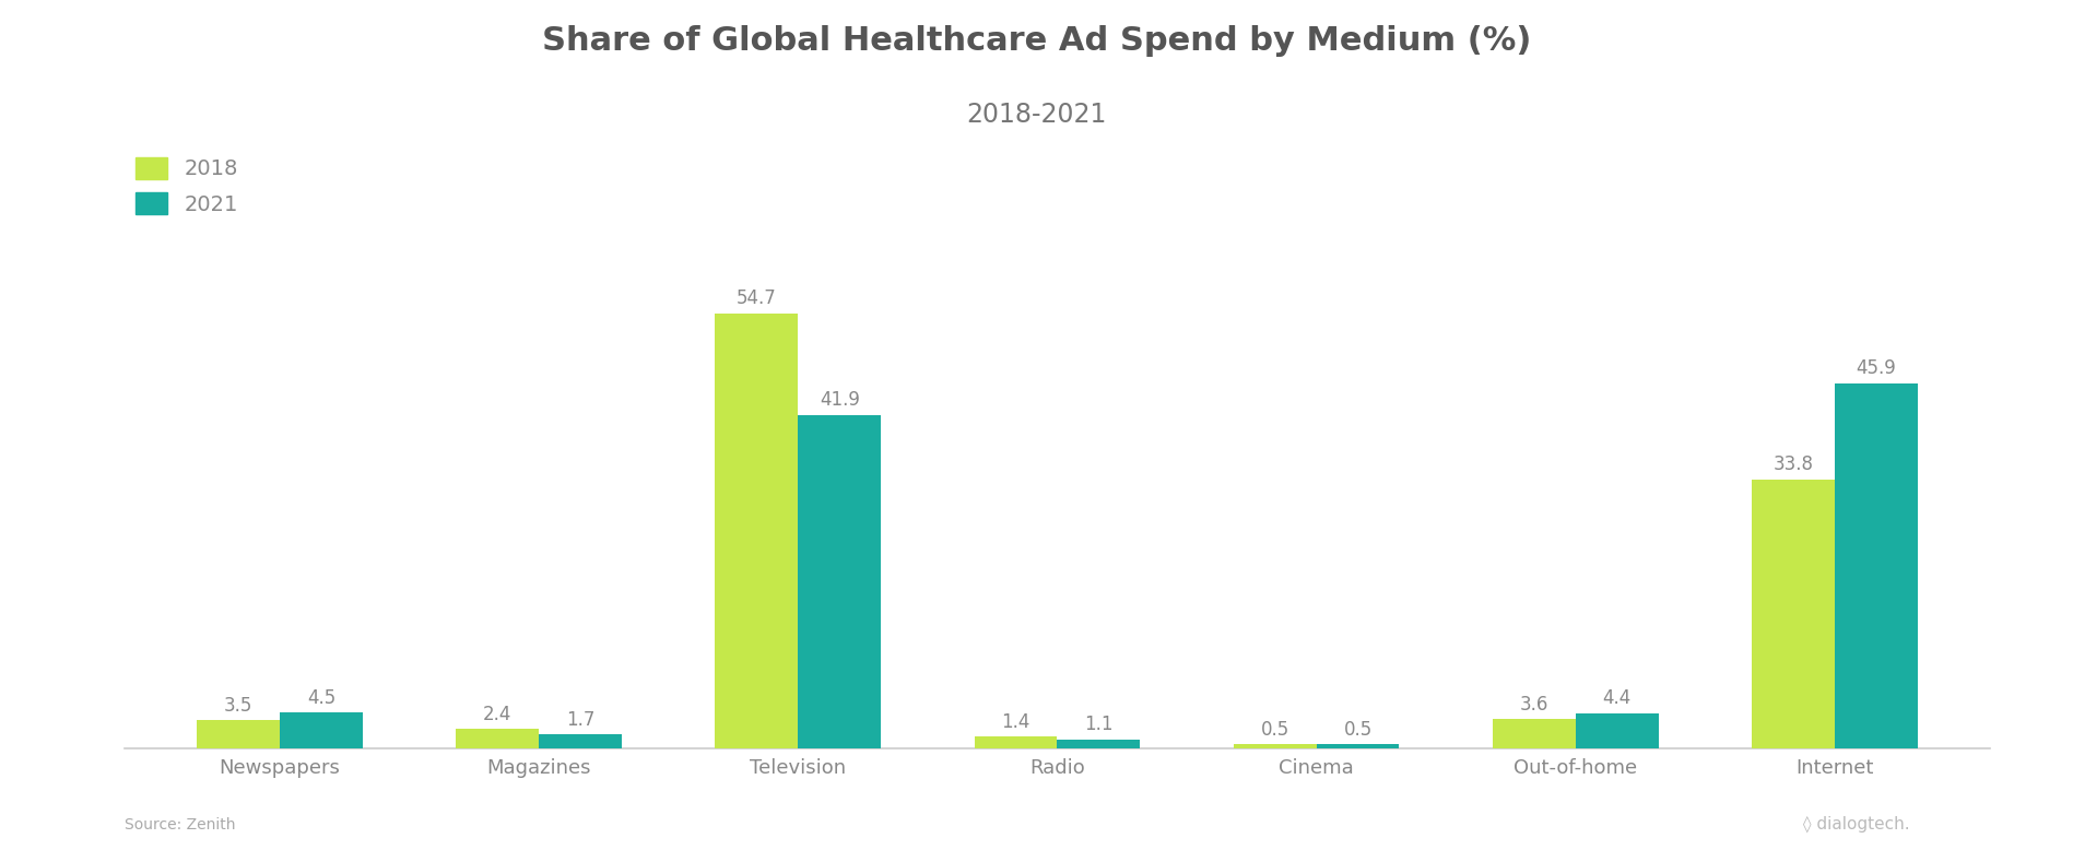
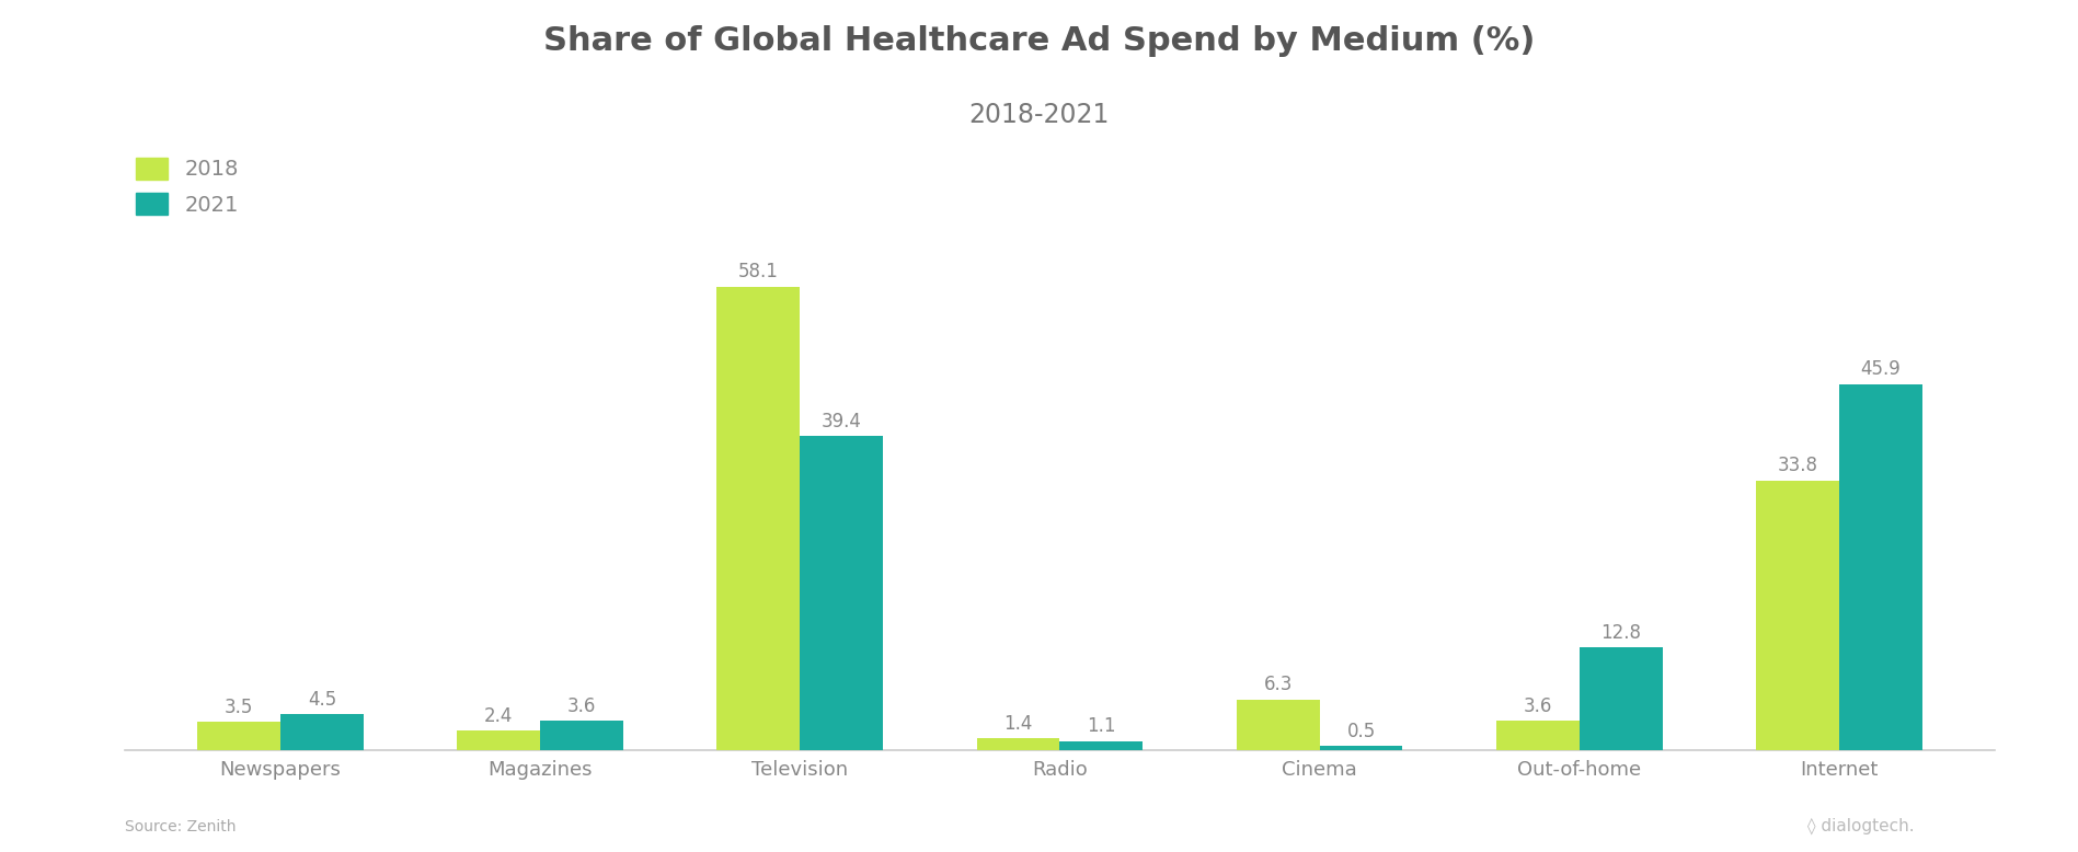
2021/Magazines: 1.7 -> 3.6
2018/Television: 54.7 -> 58.1
2021/Television: 41.9 -> 39.4
2018/Cinema: 0.5 -> 6.3
2021/Out-of-home: 4.4 -> 12.8
